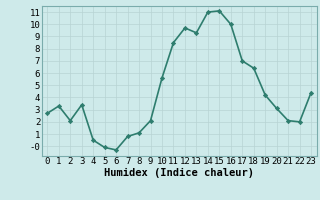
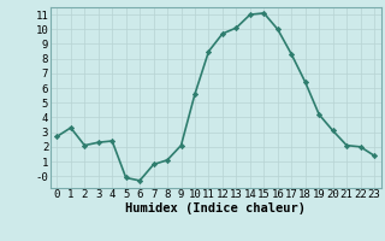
3: 3.4 -> 2.3
4: 0.5 -> 2.4
13: 9.3 -> 10.1
17: 7.0 -> 8.3
23: 4.4 -> 1.4
